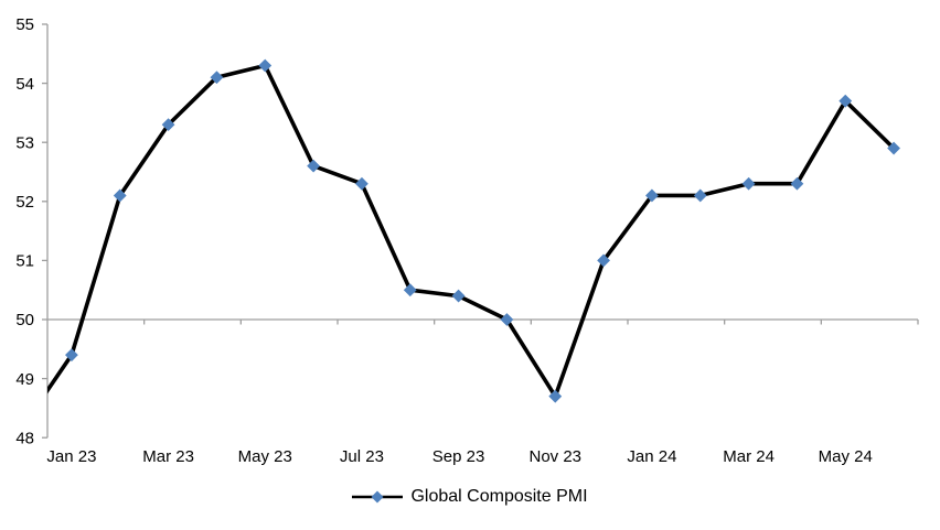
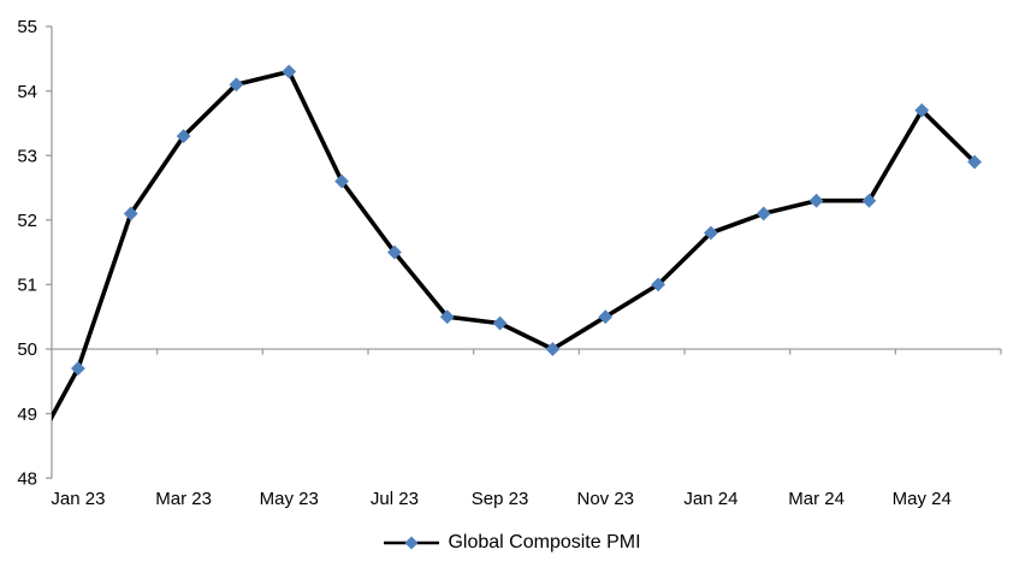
Jan 23: 49.4 -> 49.7
Jul 23: 52.3 -> 51.5
Nov 23: 48.7 -> 50.5
Jan 24: 52.1 -> 51.8
